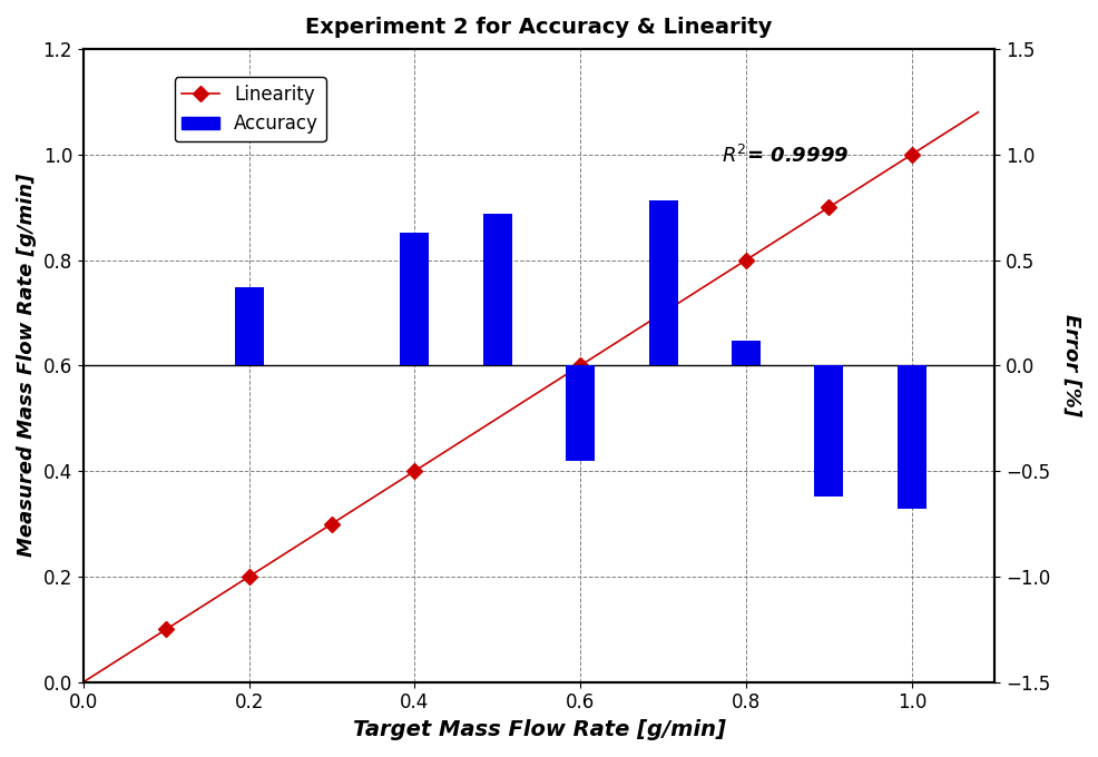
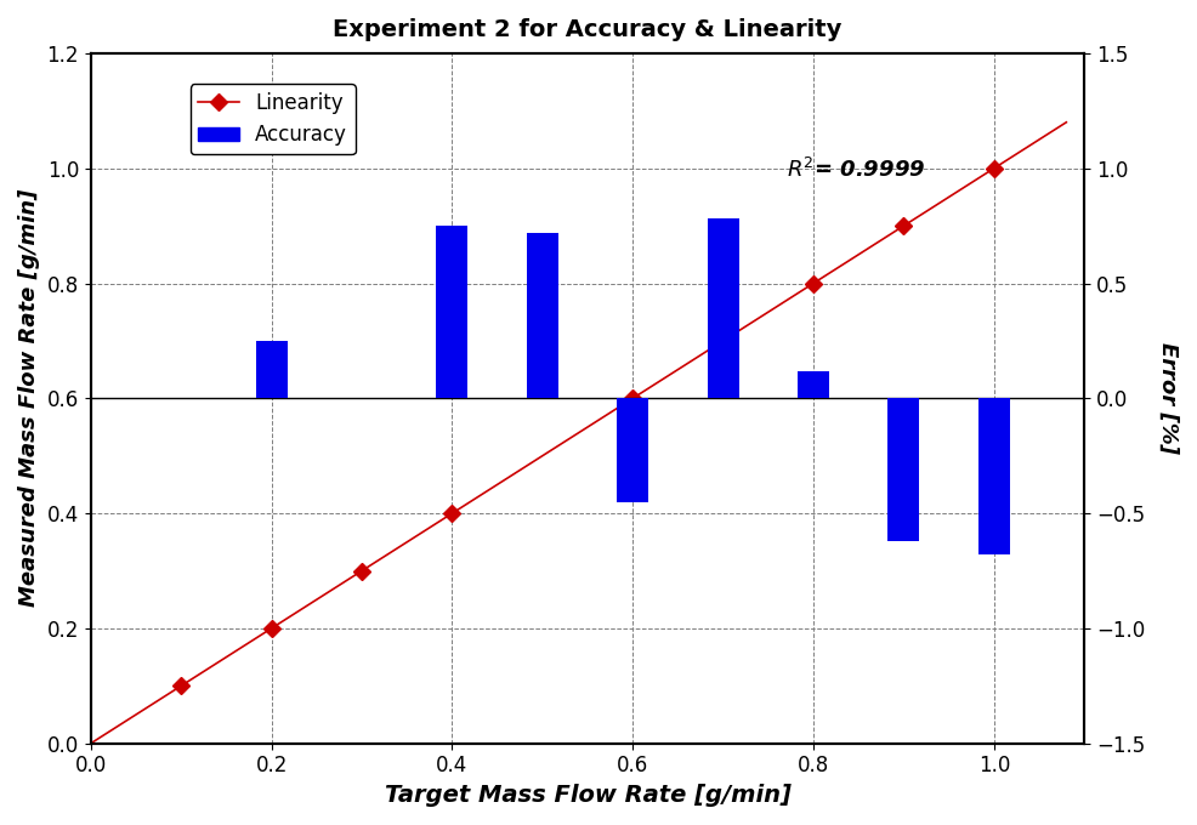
Accuracy/0.2: 0.37 -> 0.25
Accuracy/0.4: 0.63 -> 0.75
